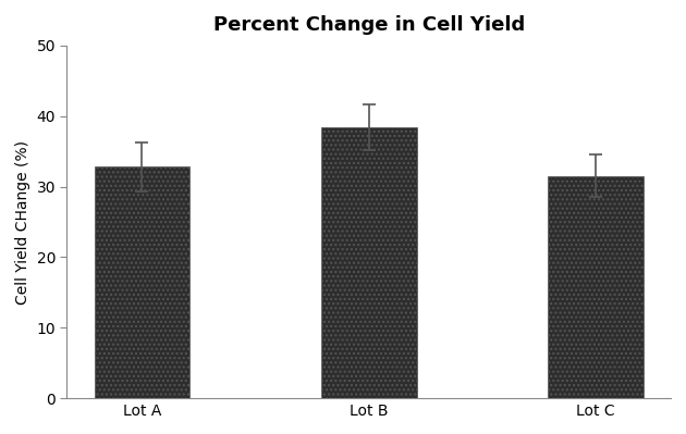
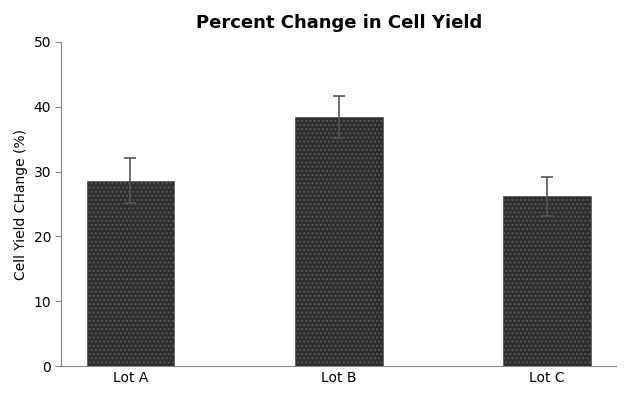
Lot A: 32.8 -> 28.6
Lot C: 31.5 -> 26.2
